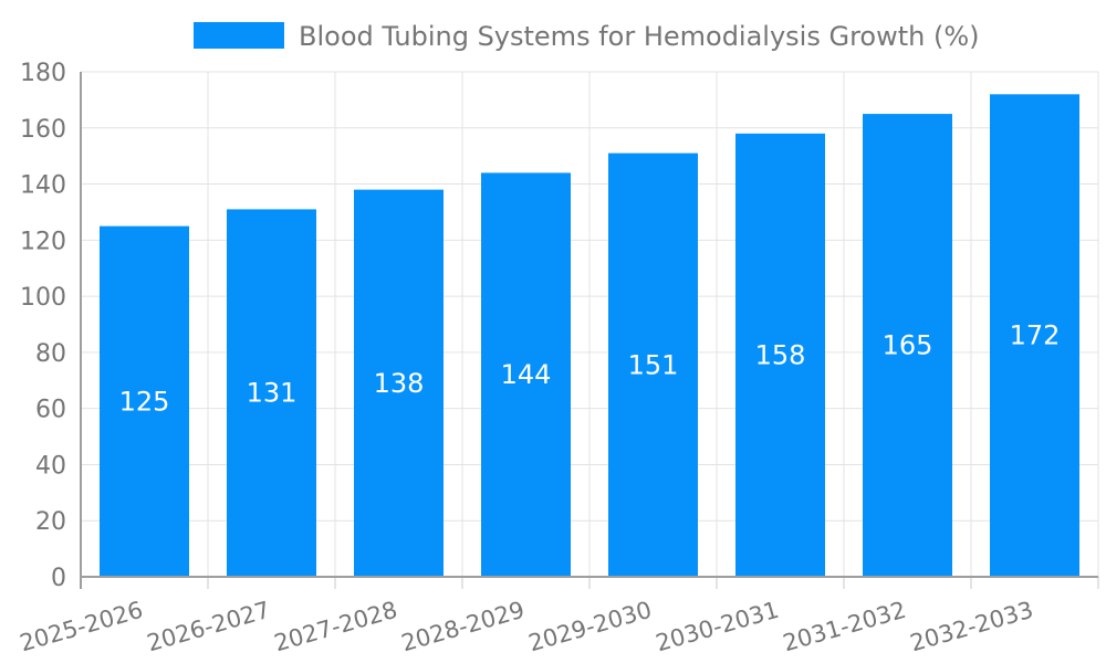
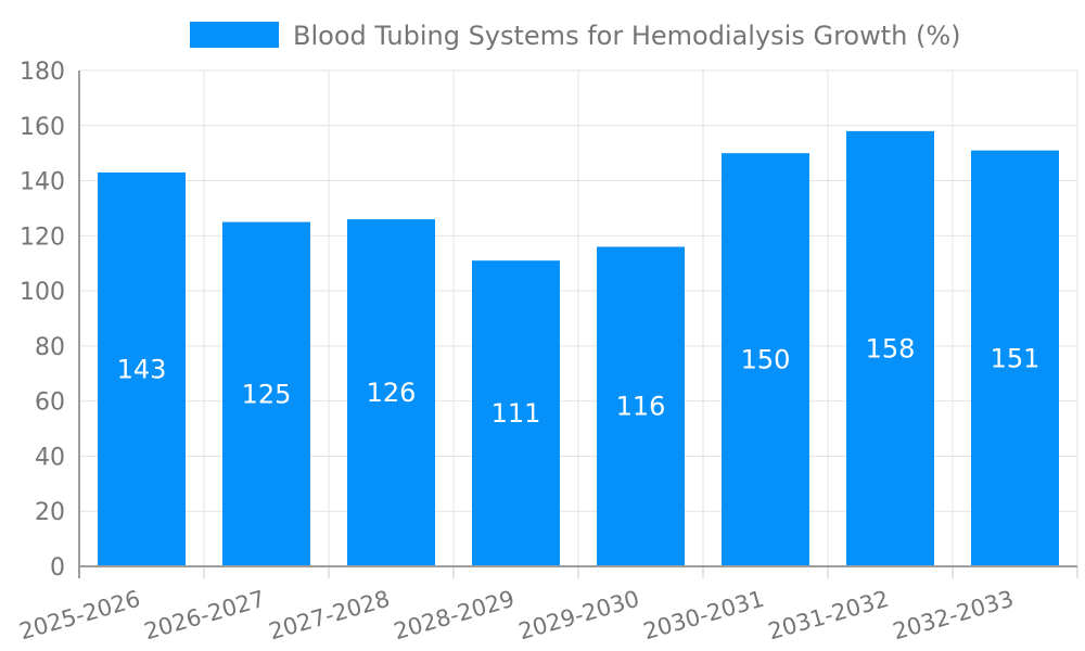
2025-2026: 125 -> 143
2026-2027: 131 -> 125
2027-2028: 138 -> 126
2028-2029: 144 -> 111
2029-2030: 151 -> 116
2030-2031: 158 -> 150
2031-2032: 165 -> 158
2032-2033: 172 -> 151
